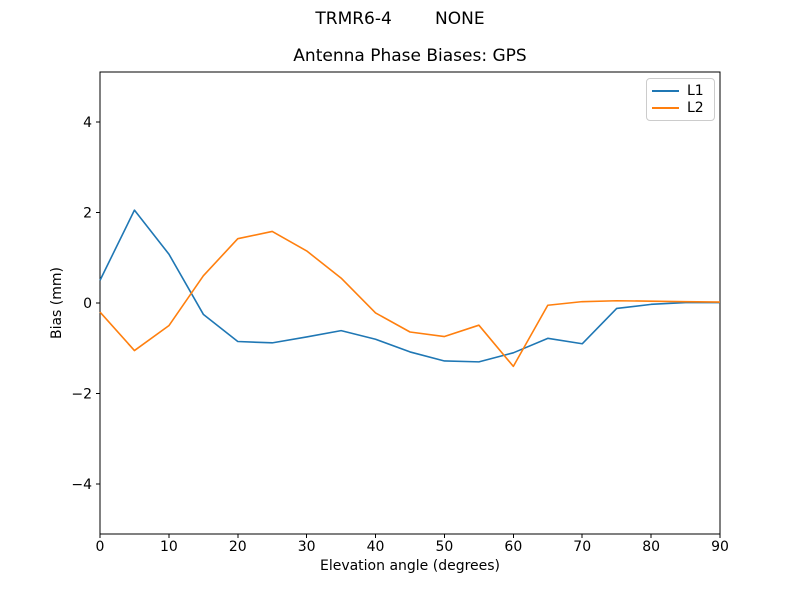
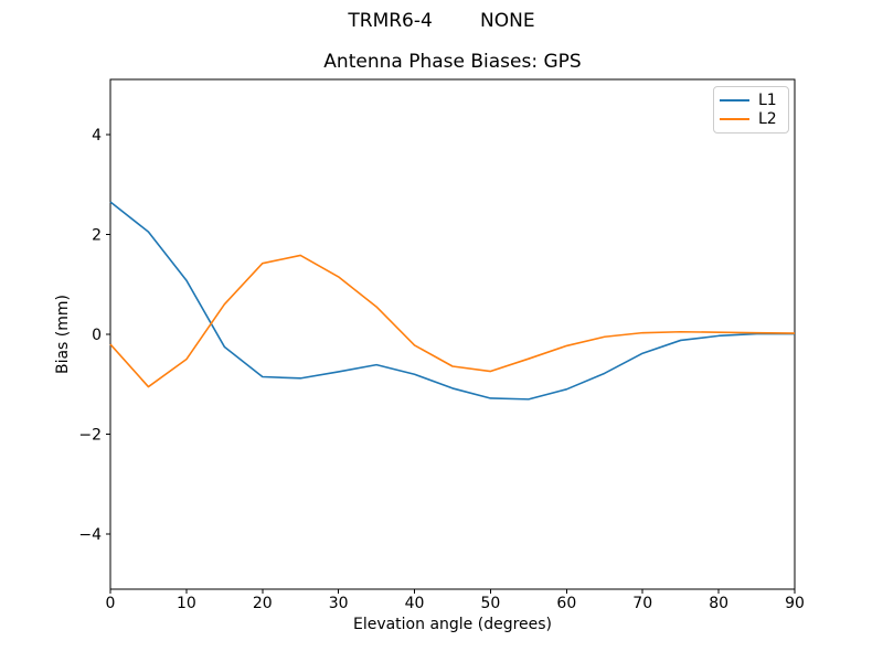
L1/0: 0.5 -> 2.6
L2/60: -1.4 -> -0.2
L1/70: -0.9 -> -0.4
